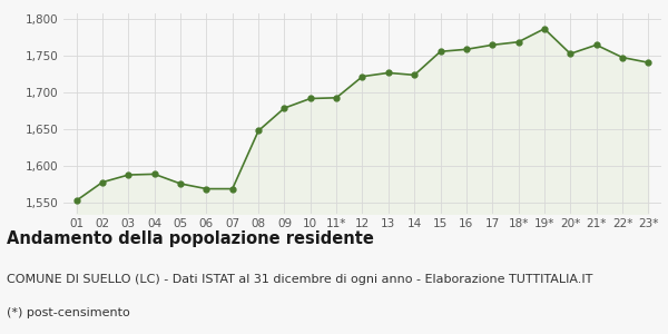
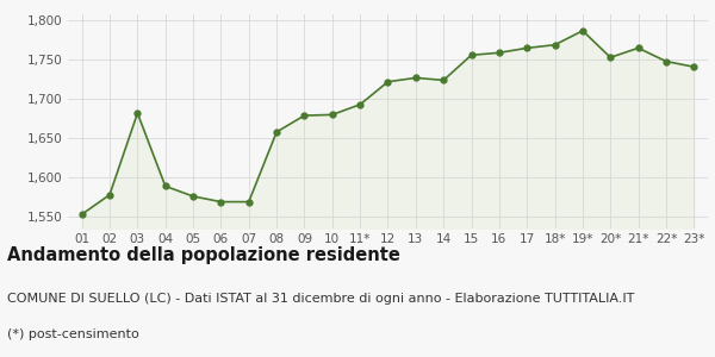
03: 1,588 -> 1,682
08: 1,648 -> 1,658
10: 1,692 -> 1,680
